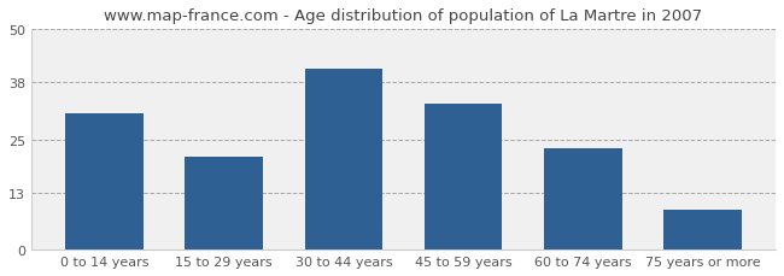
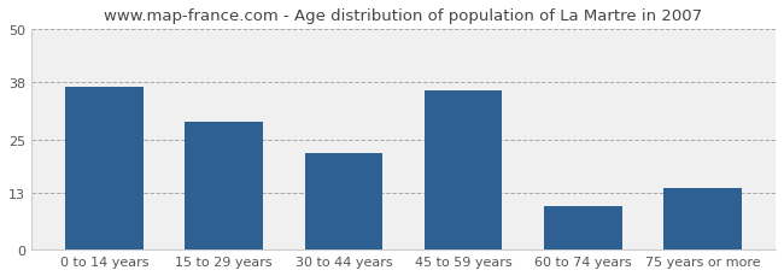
0 to 14 years: 31 -> 37
15 to 29 years: 21 -> 29
30 to 44 years: 41 -> 22
45 to 59 years: 33 -> 36
60 to 74 years: 23 -> 10
75 years or more: 9 -> 14
